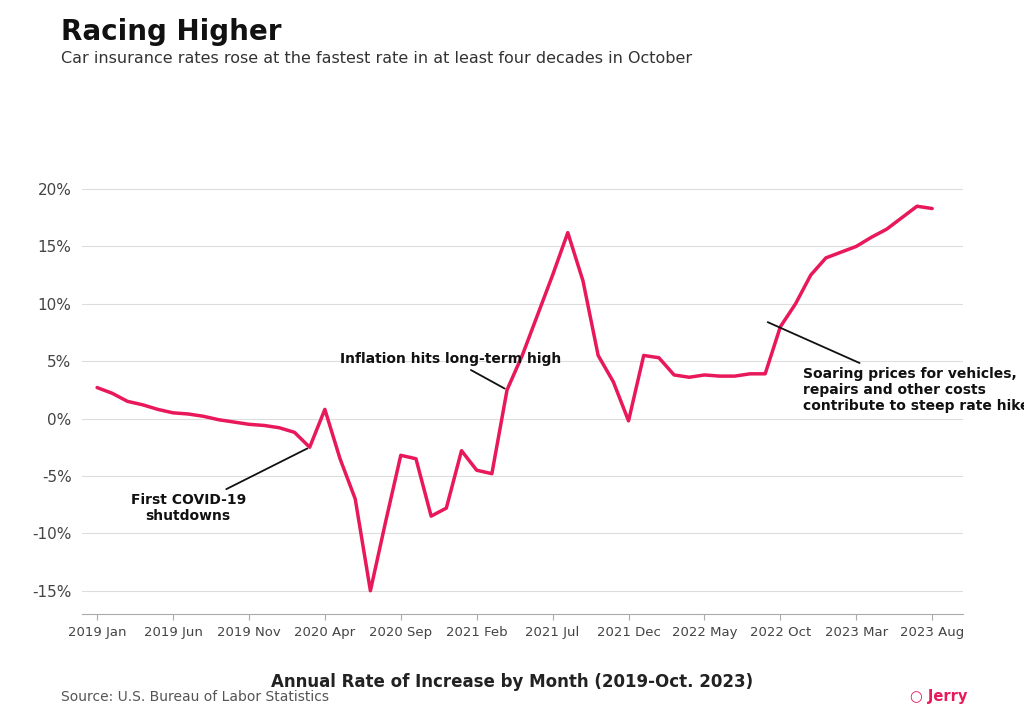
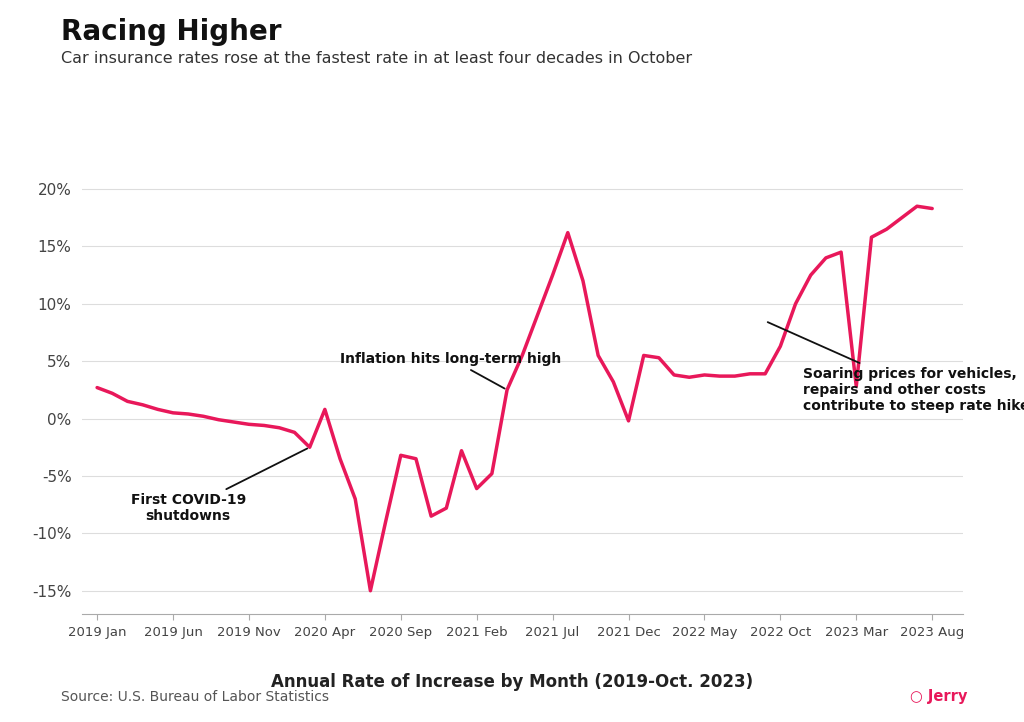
2021 Feb: -4.5% -> -6.1%
2022 Oct: 8.0% -> 6.3%
2023 Mar: 15.0% -> 2.8%
